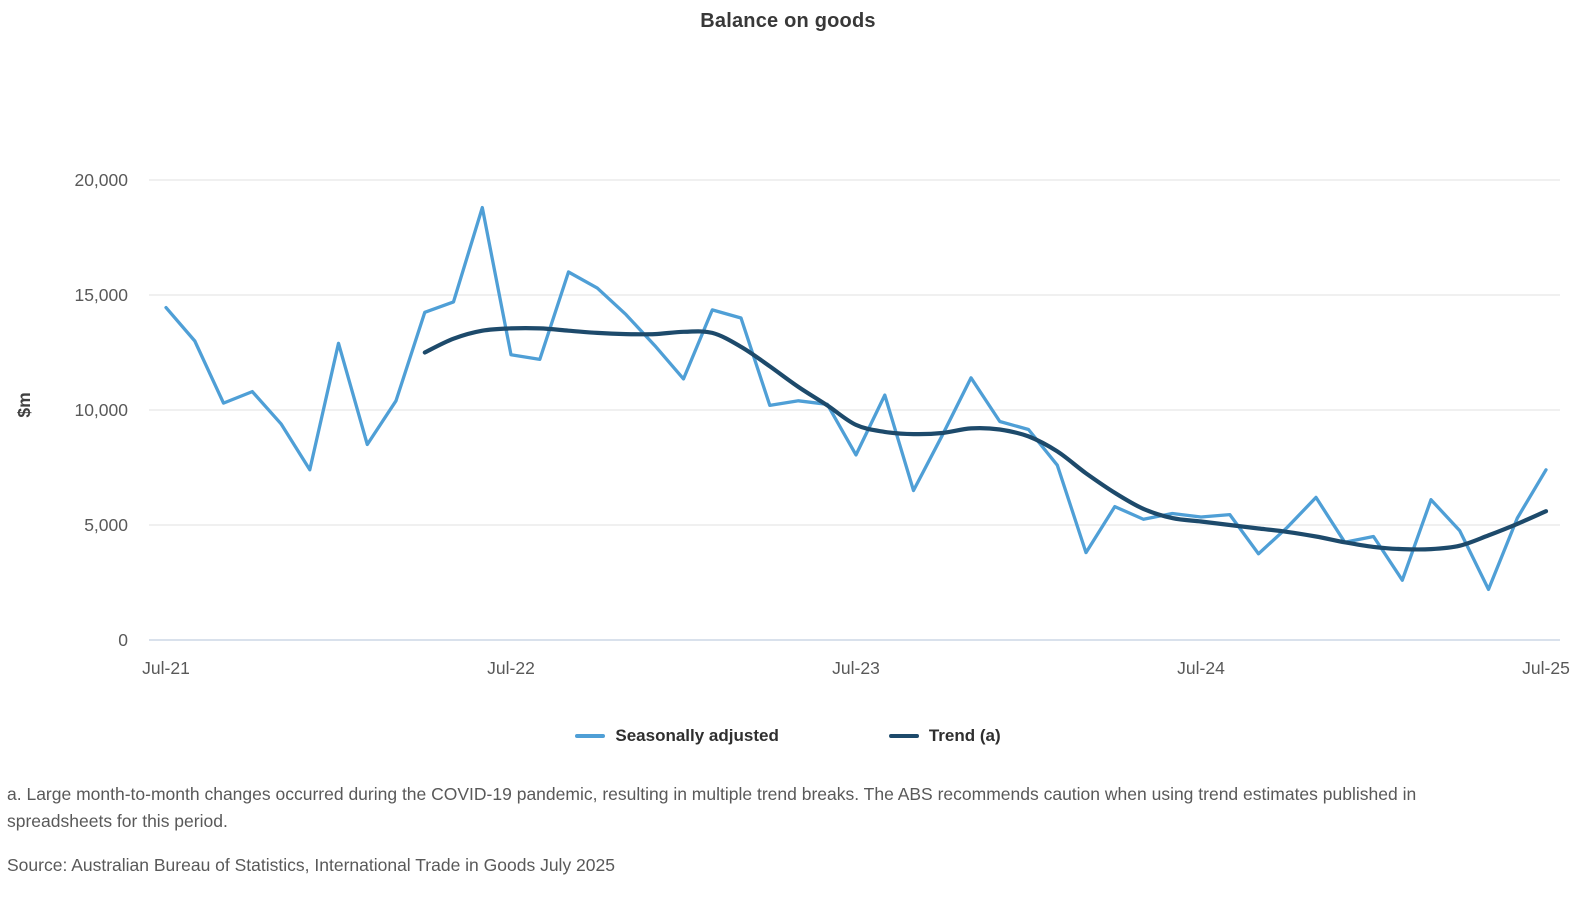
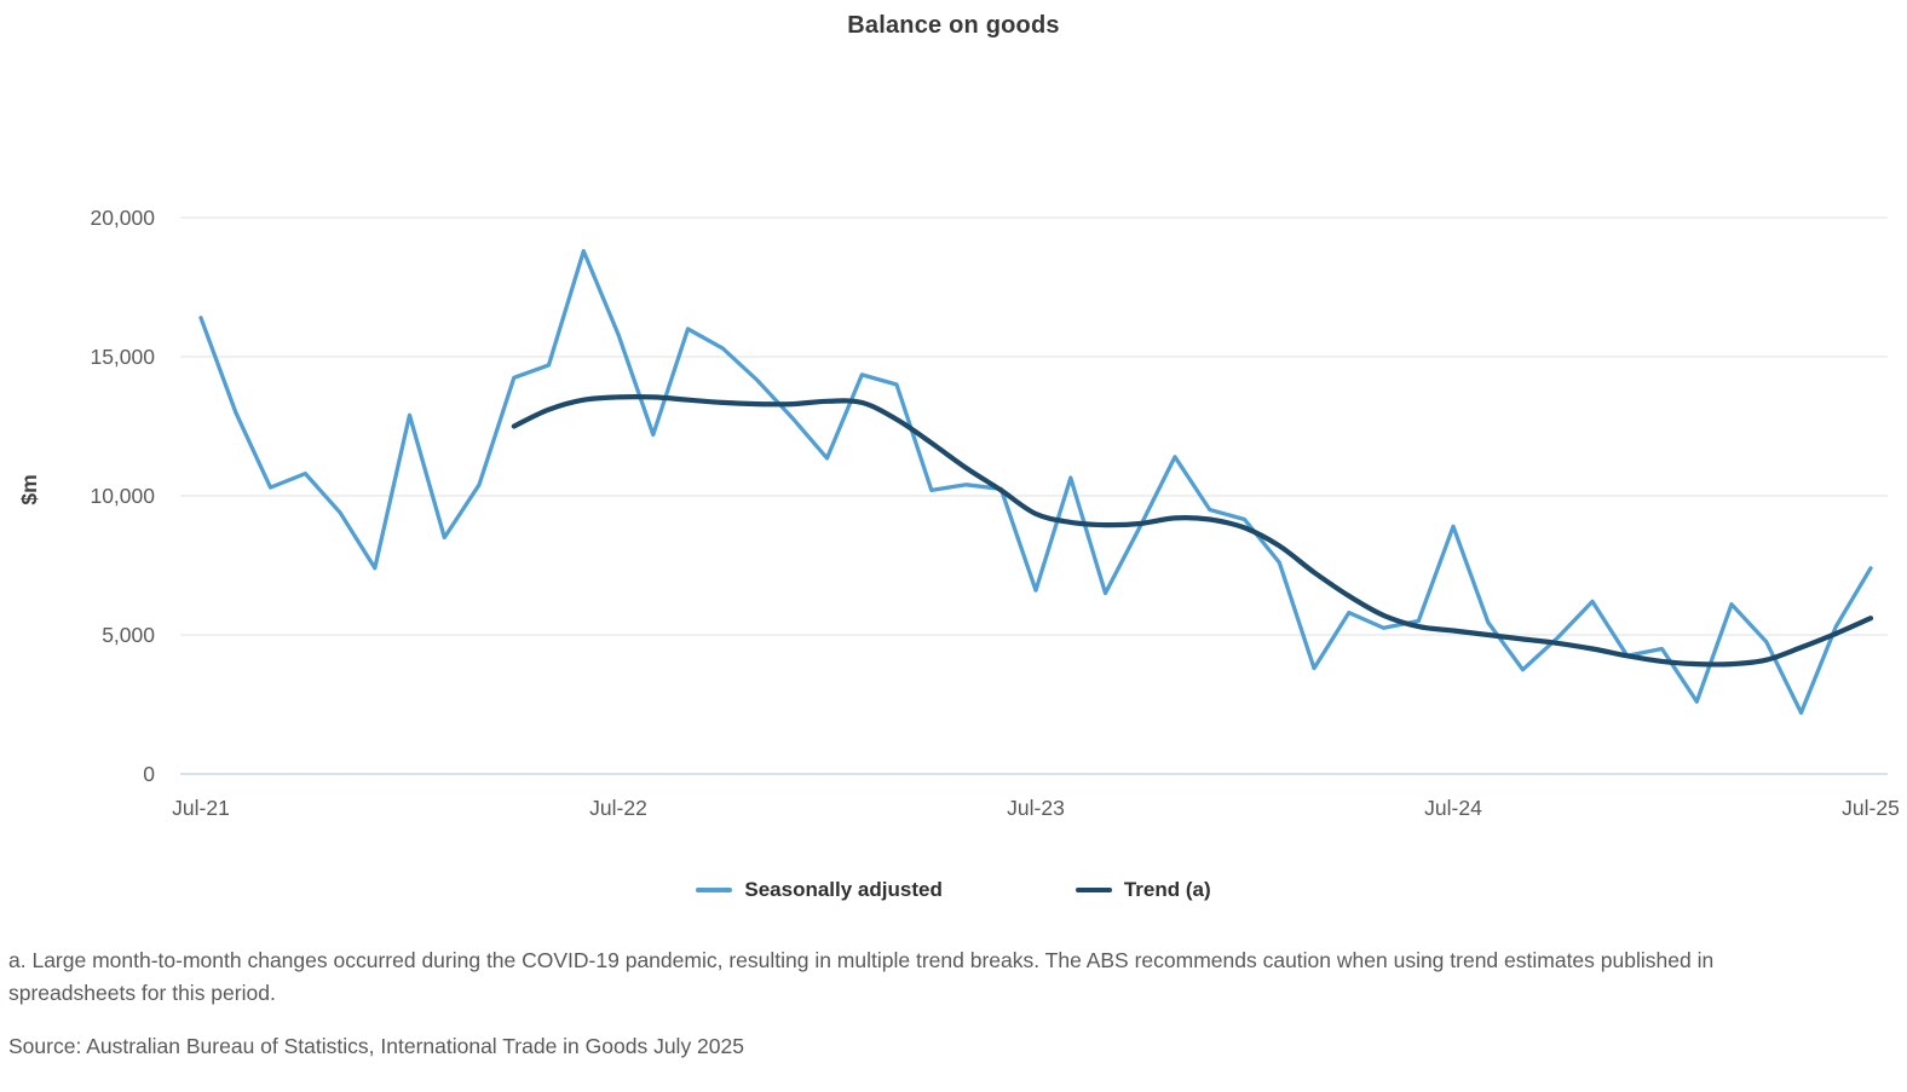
Seasonally adjusted/Jul-21: 14400 -> 16400
Seasonally adjusted/Jul-22: 12400 -> 15800
Seasonally adjusted/Jul-23: 8000 -> 6600
Seasonally adjusted/Jul-24: 5400 -> 8900
